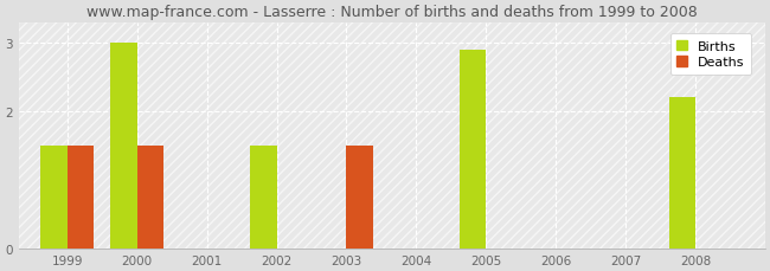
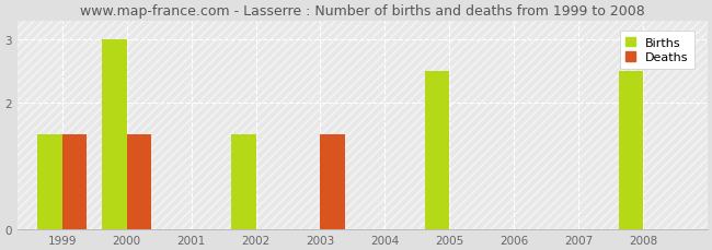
Births/2005: 2.9 -> 2.5
Births/2008: 2.2 -> 2.5
